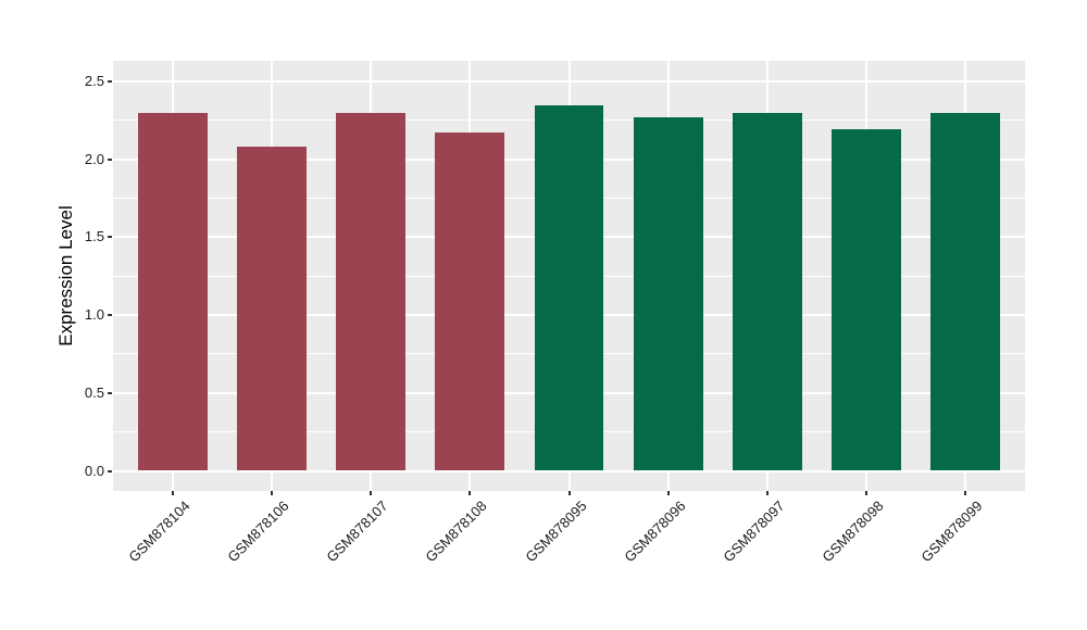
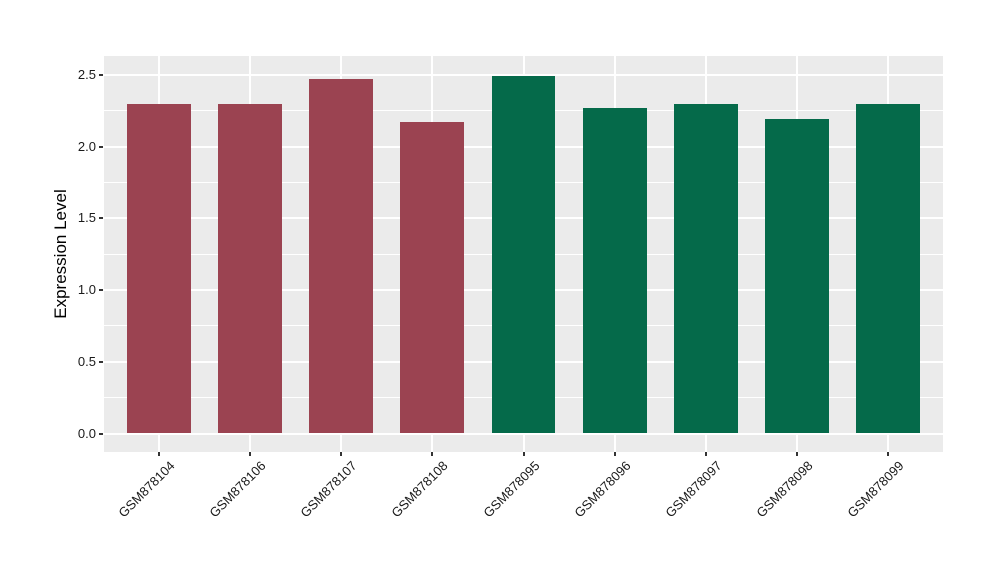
GSM878106: 2.08 -> 2.30
GSM878107: 2.30 -> 2.47
GSM878095: 2.35 -> 2.49
